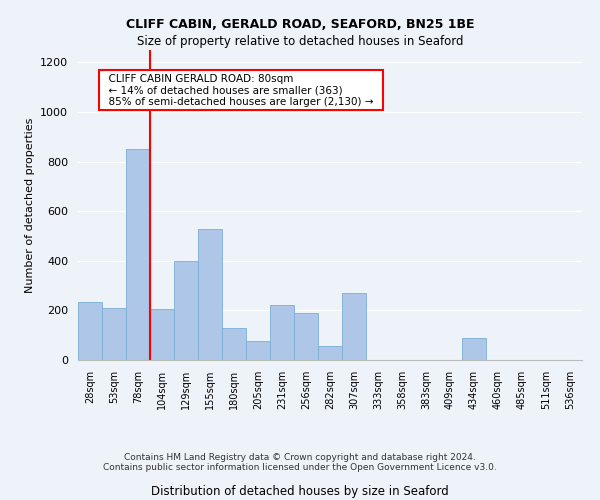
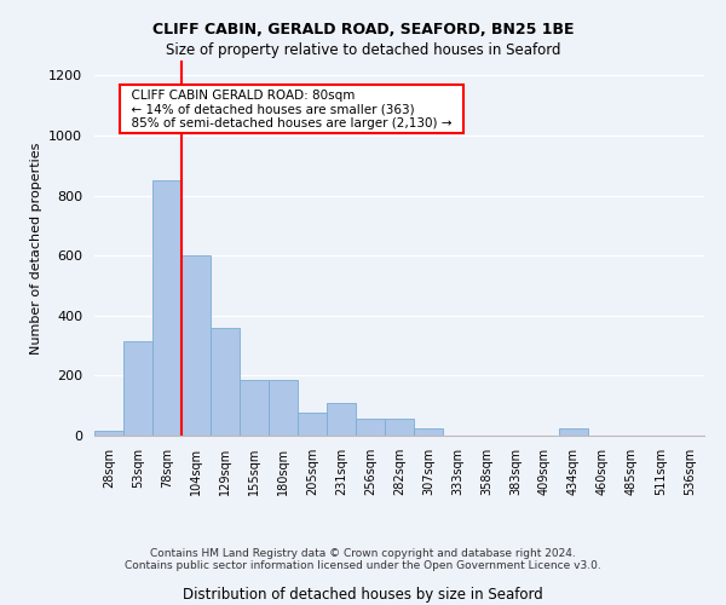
28sqm: 235 -> 15
53sqm: 210 -> 315
104sqm: 205 -> 600
129sqm: 400 -> 360
155sqm: 530 -> 185
180sqm: 130 -> 185
231sqm: 220 -> 110
256sqm: 190 -> 55
307sqm: 270 -> 25
434sqm: 90 -> 25
